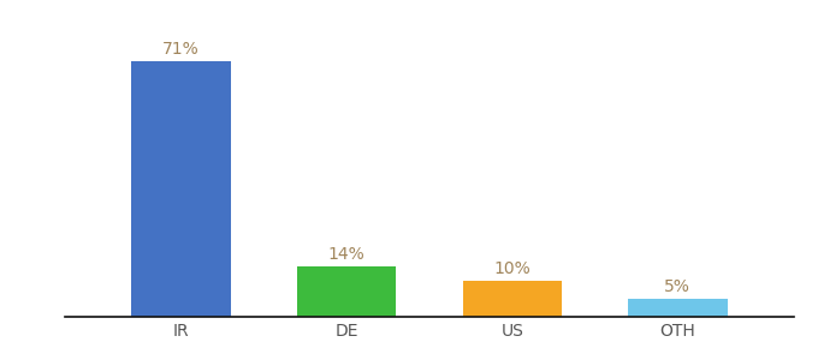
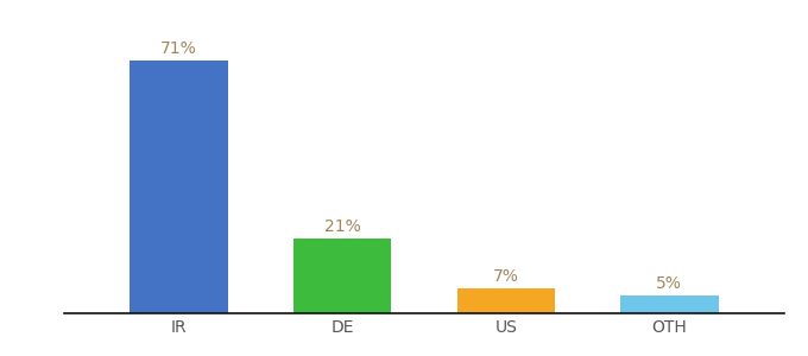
DE: 14% -> 21%
US: 10% -> 7%
